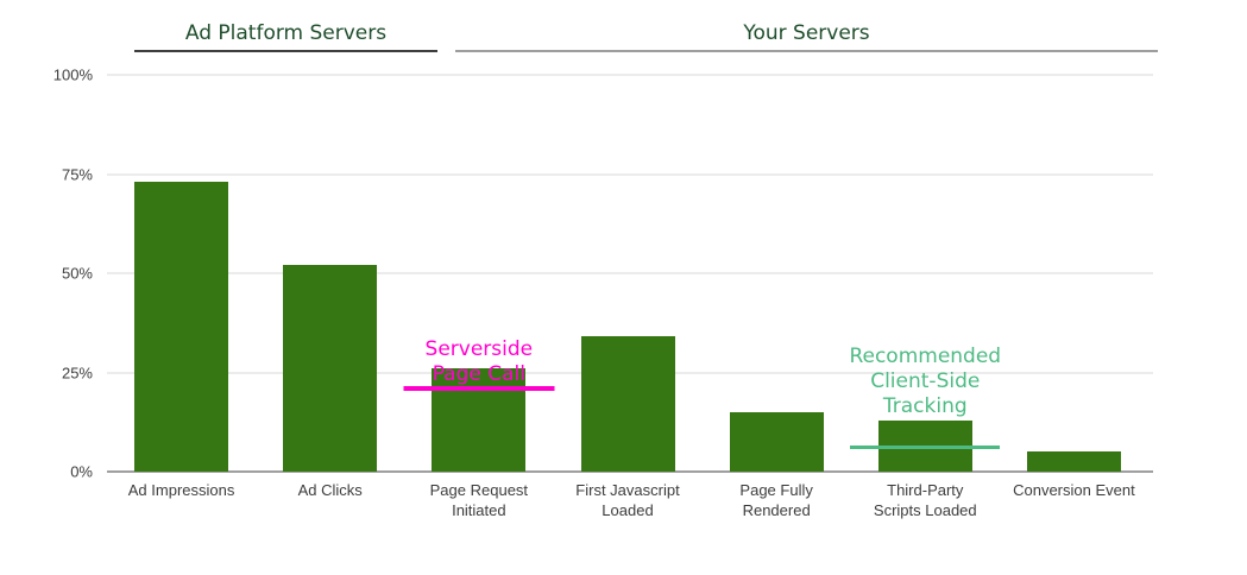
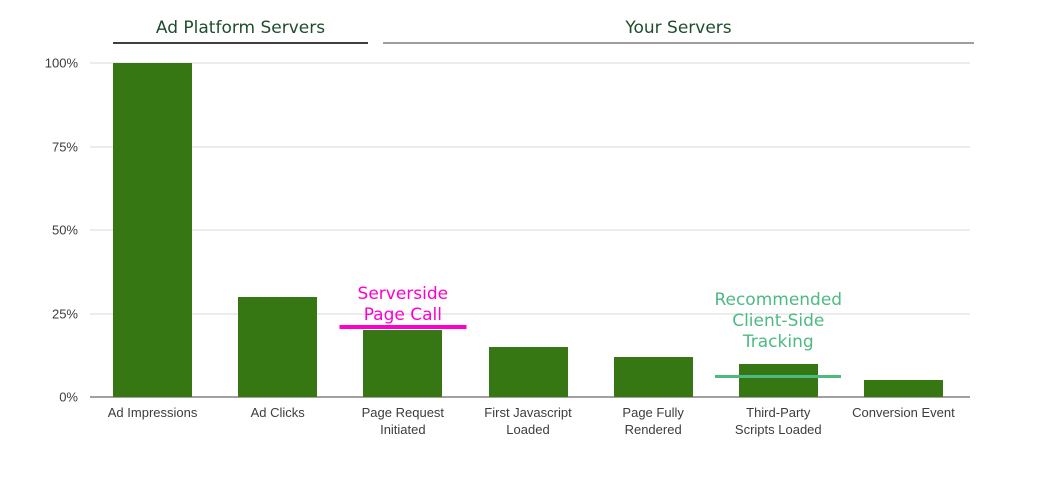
Ad Impressions: 73% -> 100%
Ad Clicks: 52% -> 30%
Page Request Initiated: 26% -> 20%
First Javascript Loaded: 34% -> 15%
Page Fully Rendered: 15% -> 12%
Third-Party Scripts Loaded: 13% -> 10%
